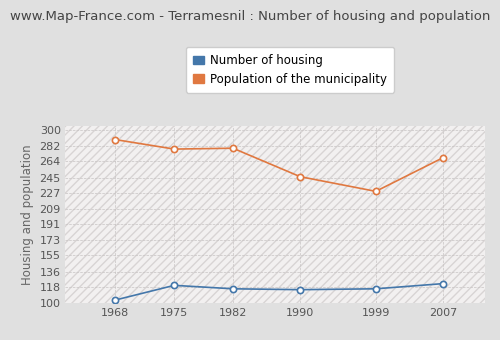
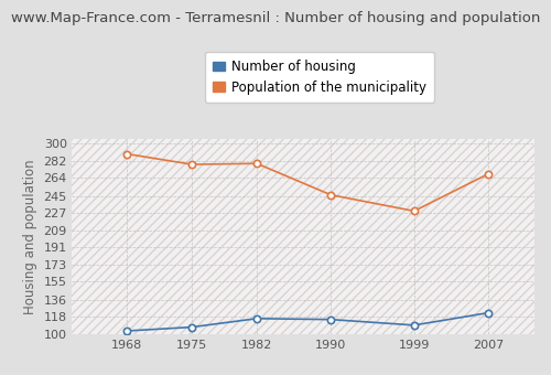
Number of housing/1975: 120 -> 107
Number of housing/1999: 116 -> 109
